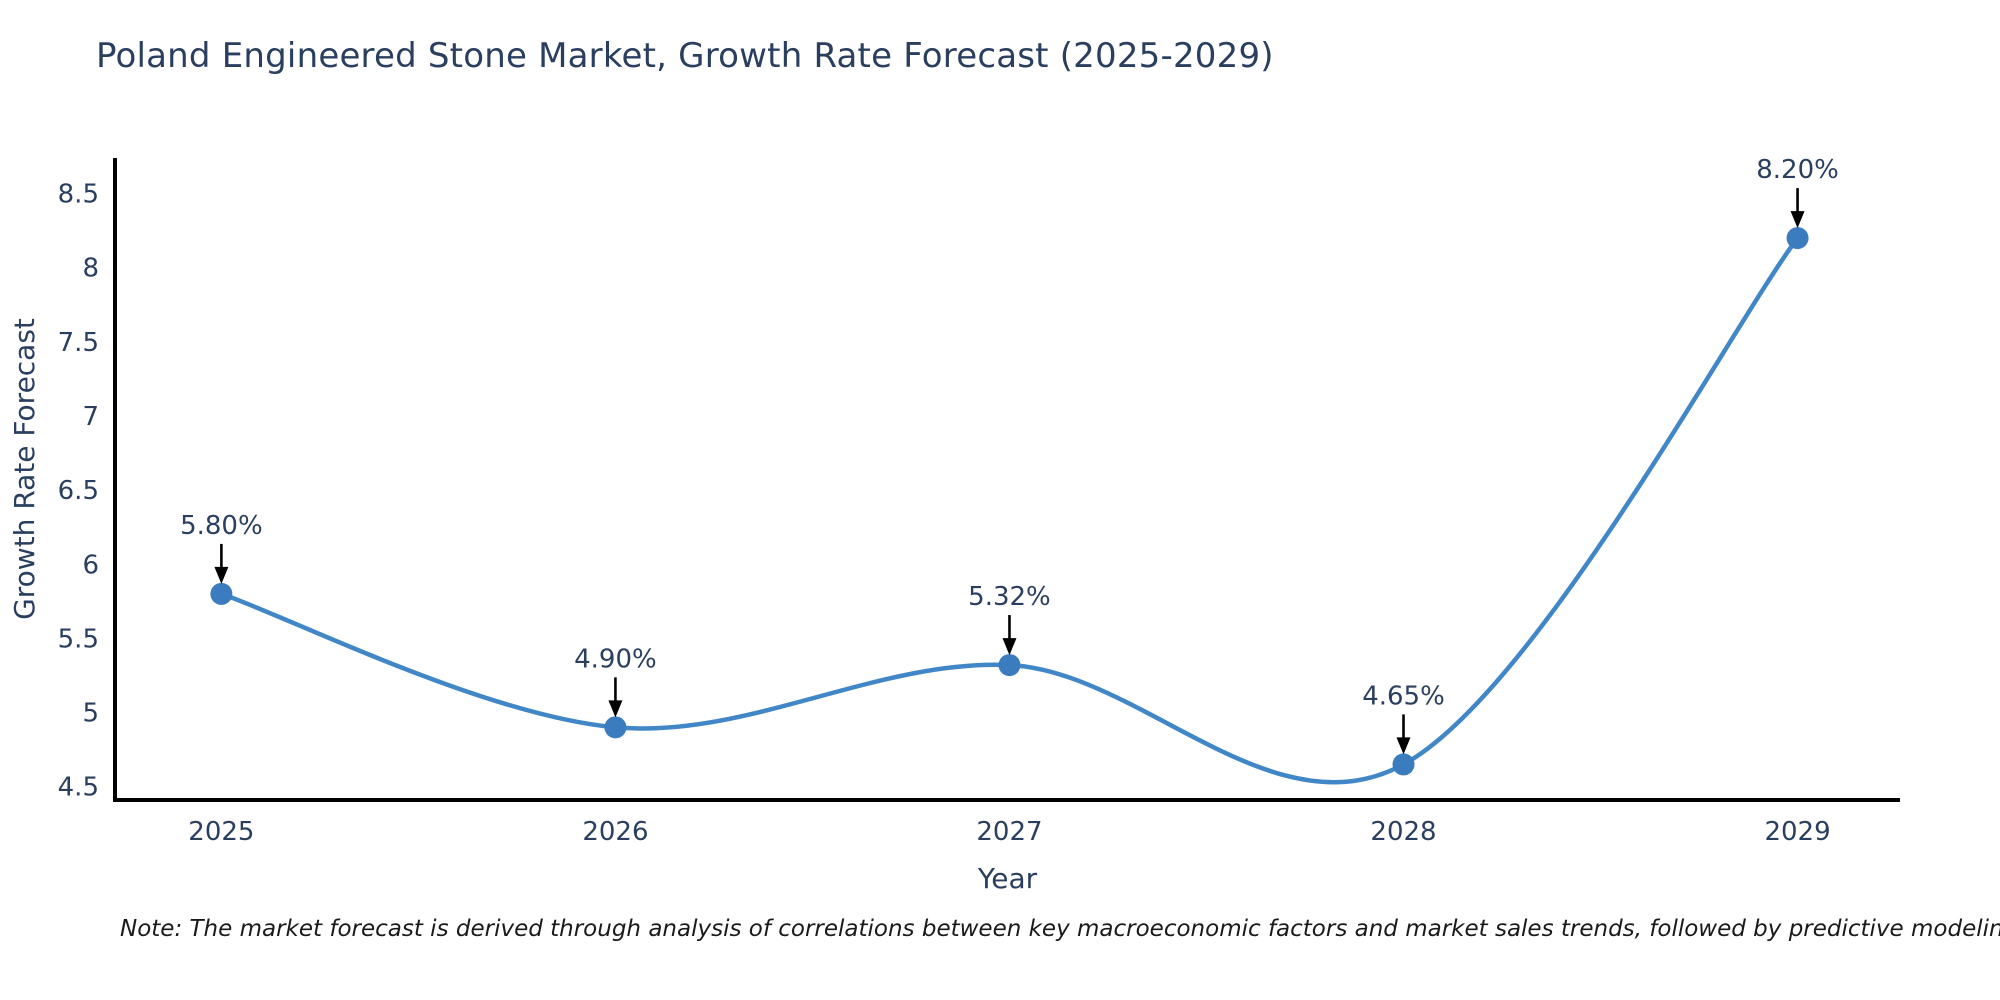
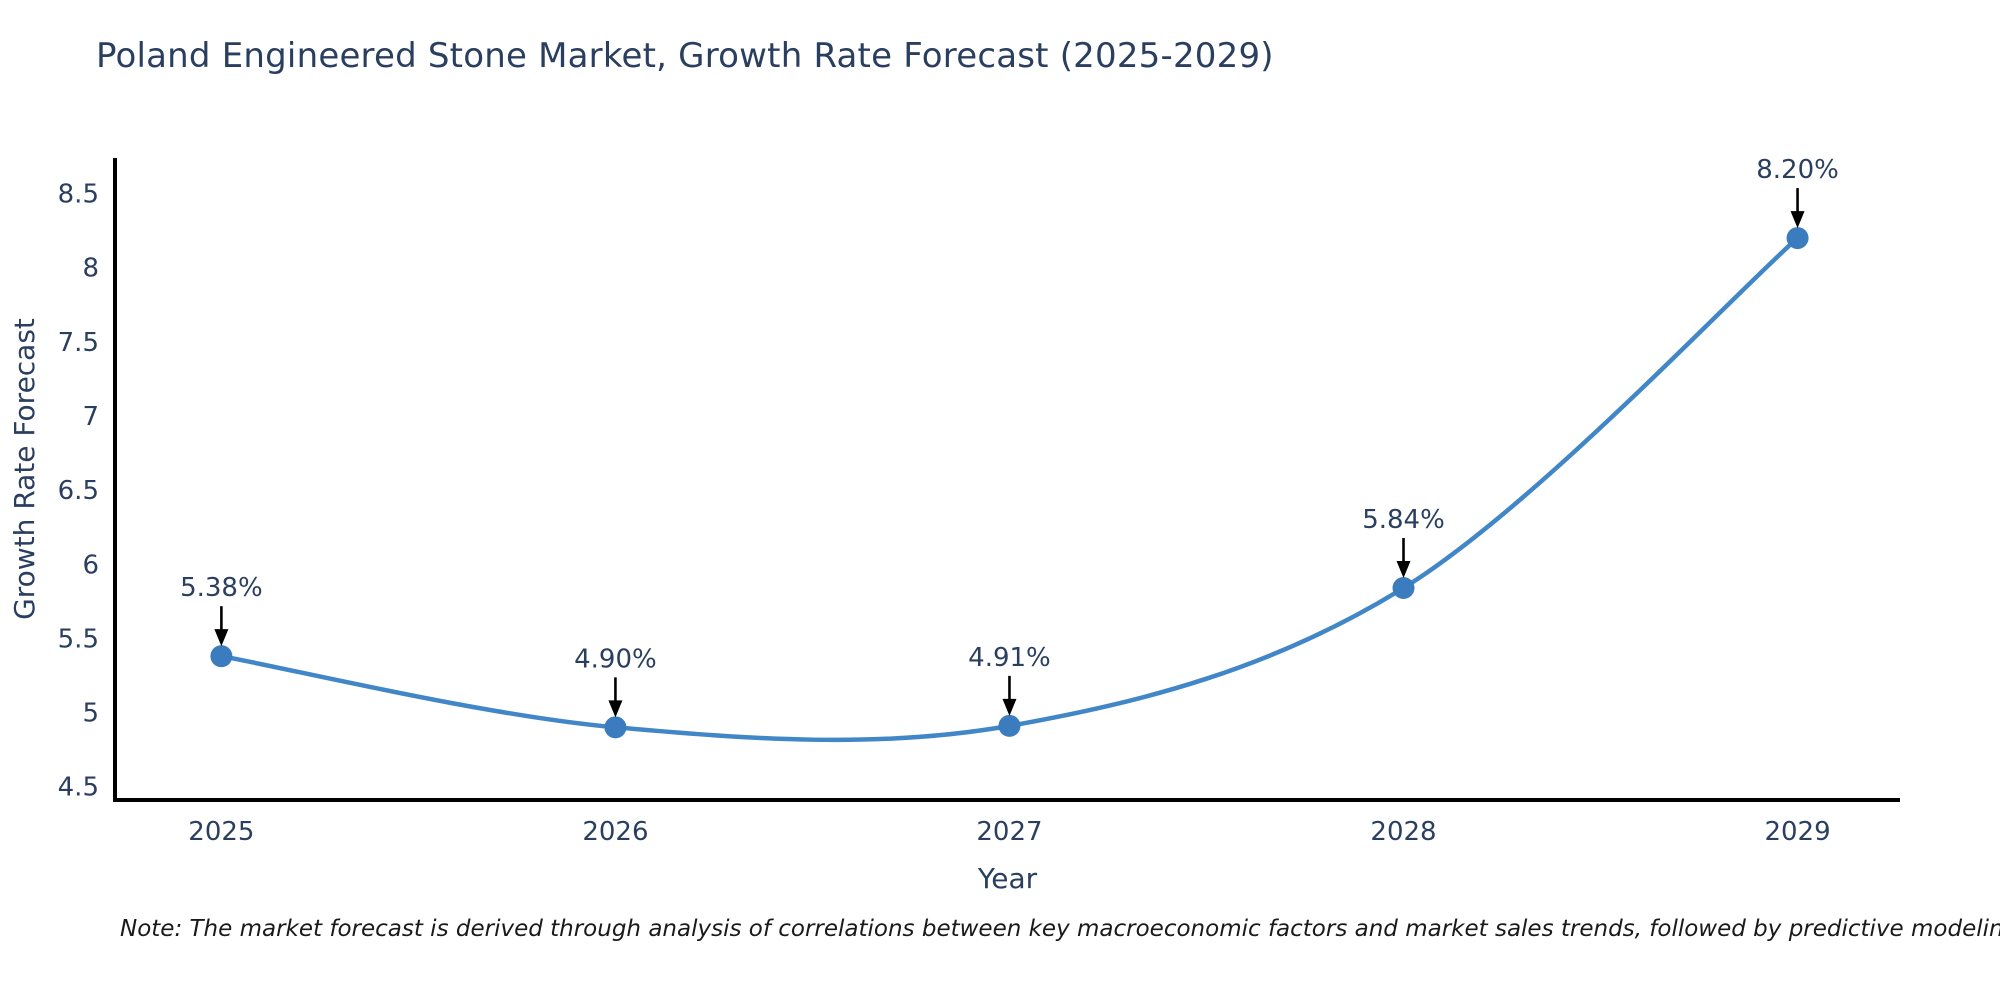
2025: 5.80% -> 5.38%
2027: 5.32% -> 4.91%
2028: 4.65% -> 5.84%
